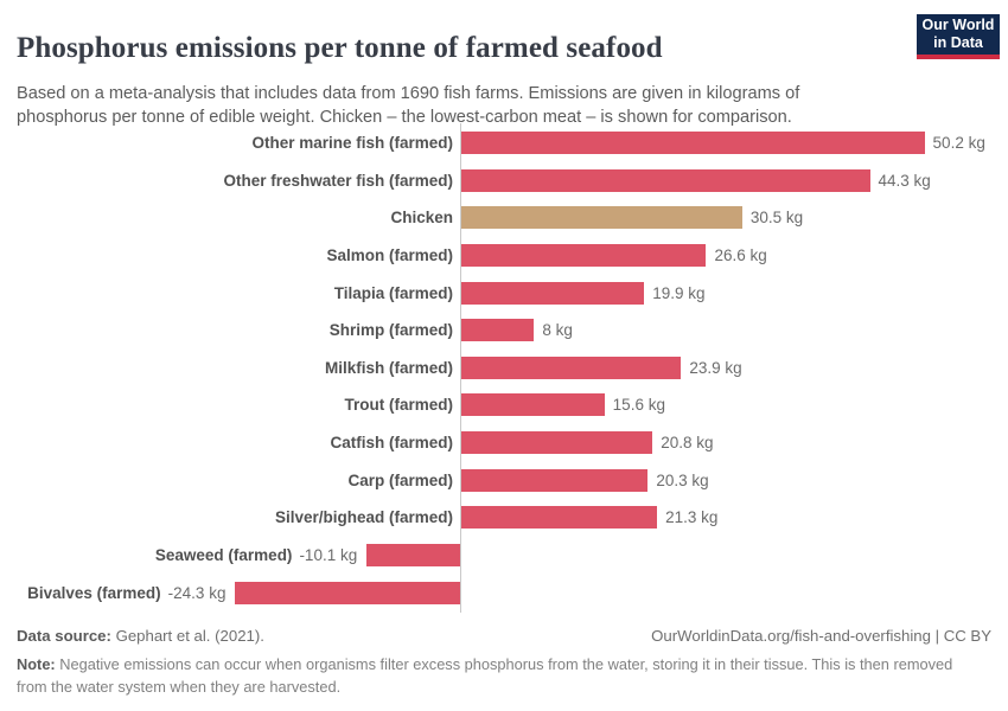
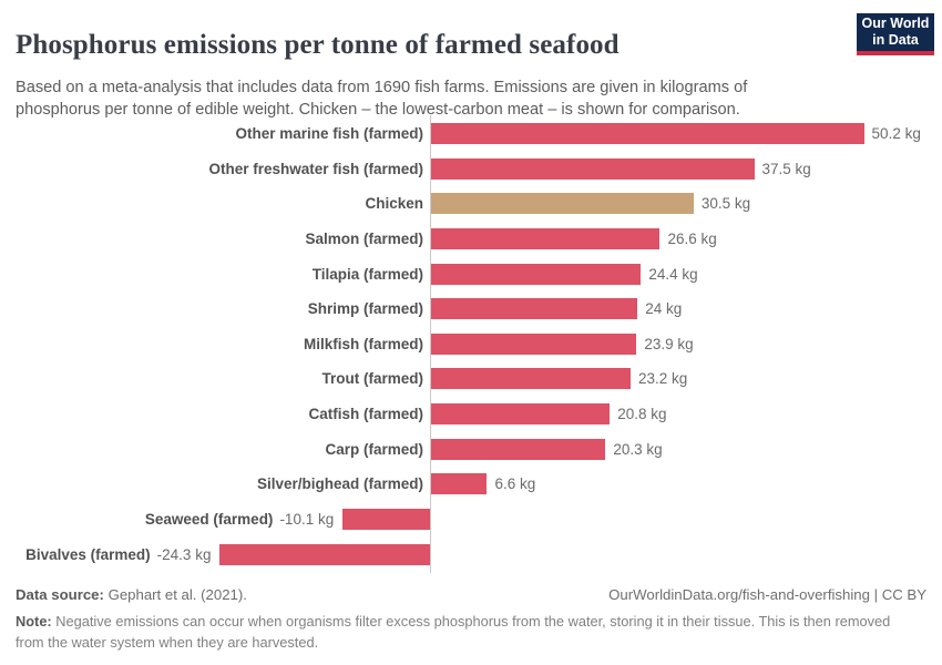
Other freshwater fish (farmed): 44.3 -> 37.5
Tilapia (farmed): 19.9 -> 24.4
Shrimp (farmed): 8 -> 24
Trout (farmed): 15.6 -> 23.2
Silver/bighead (farmed): 21.3 -> 6.6
